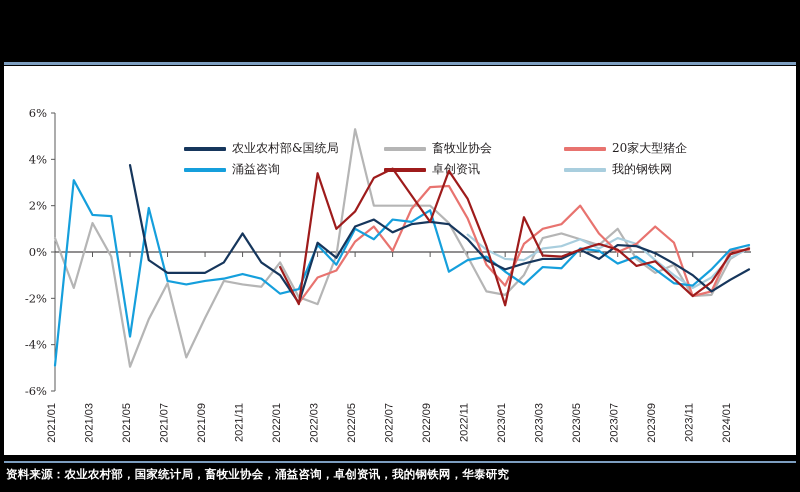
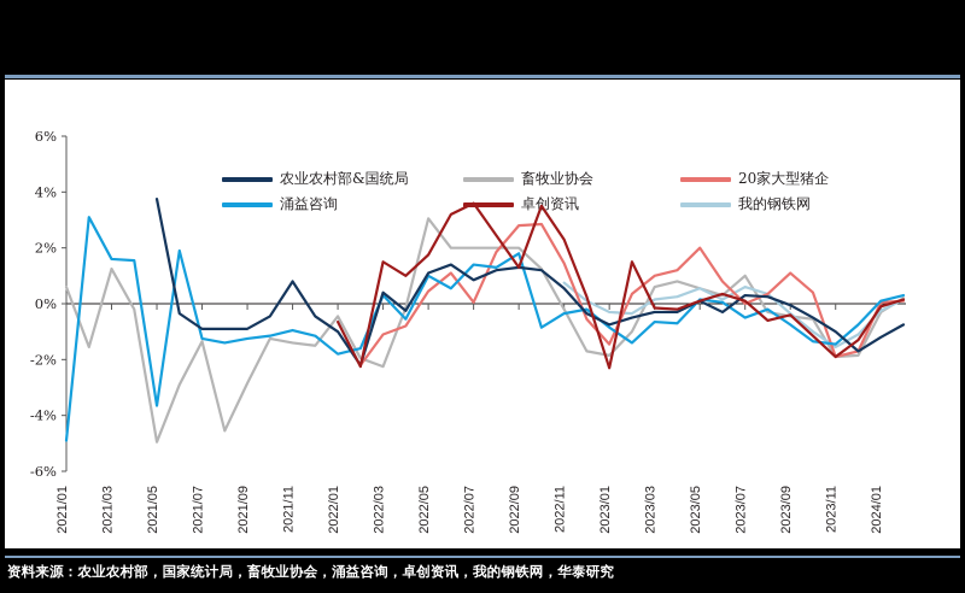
卓创资讯/2022/03: 3.4% -> 1.5%
畜牧业协会/2022/05: 5.3% -> 3.0%
畜牧业协会/2023/09: -0.9% -> -0.5%
